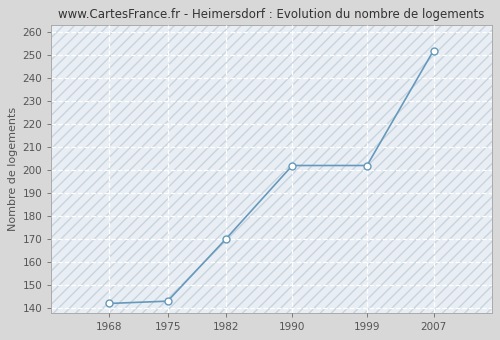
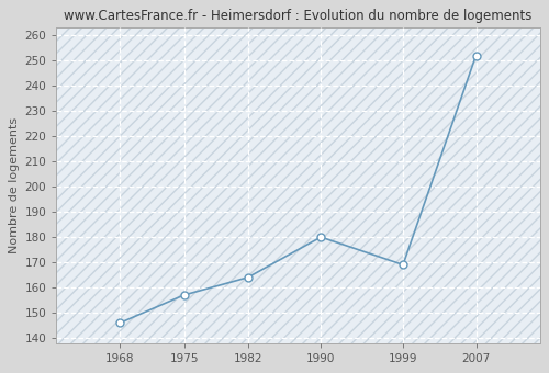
1968: 142 -> 146
1975: 143 -> 157
1982: 170 -> 164
1990: 202 -> 180
1999: 202 -> 169
